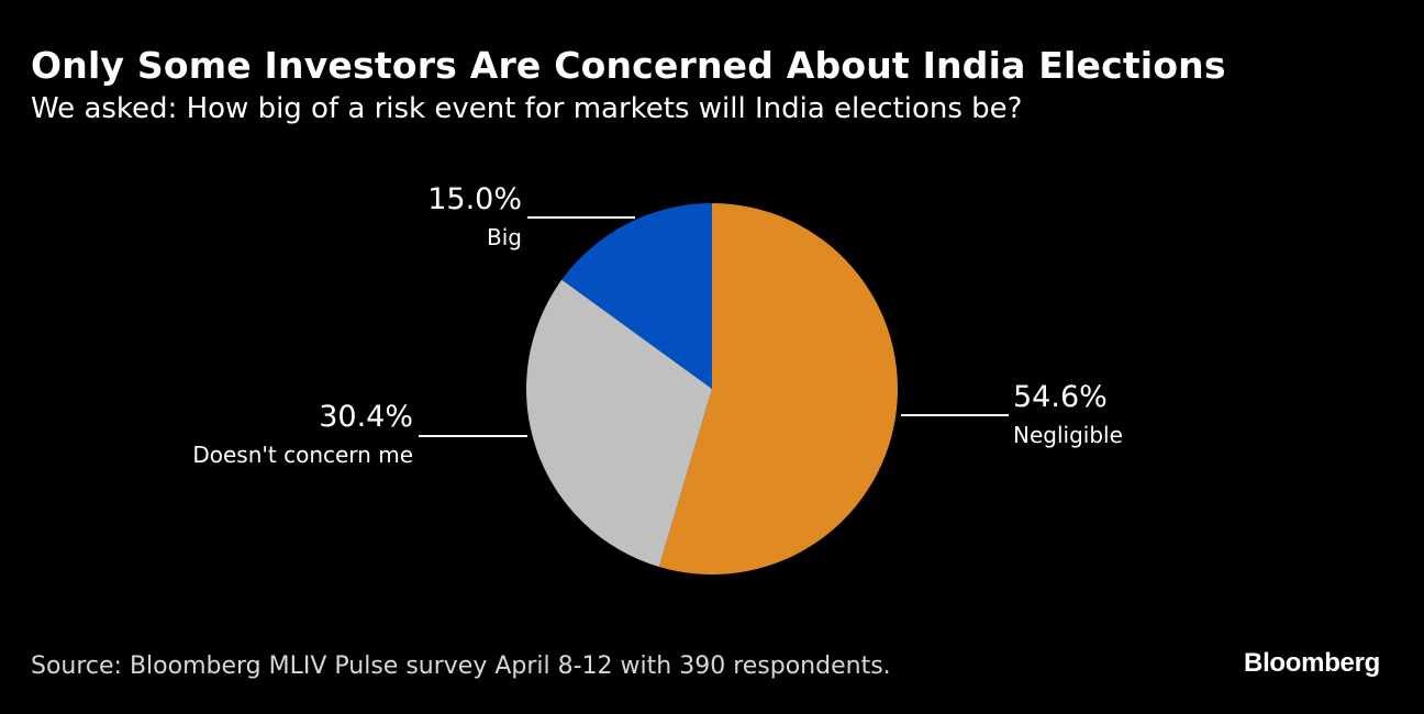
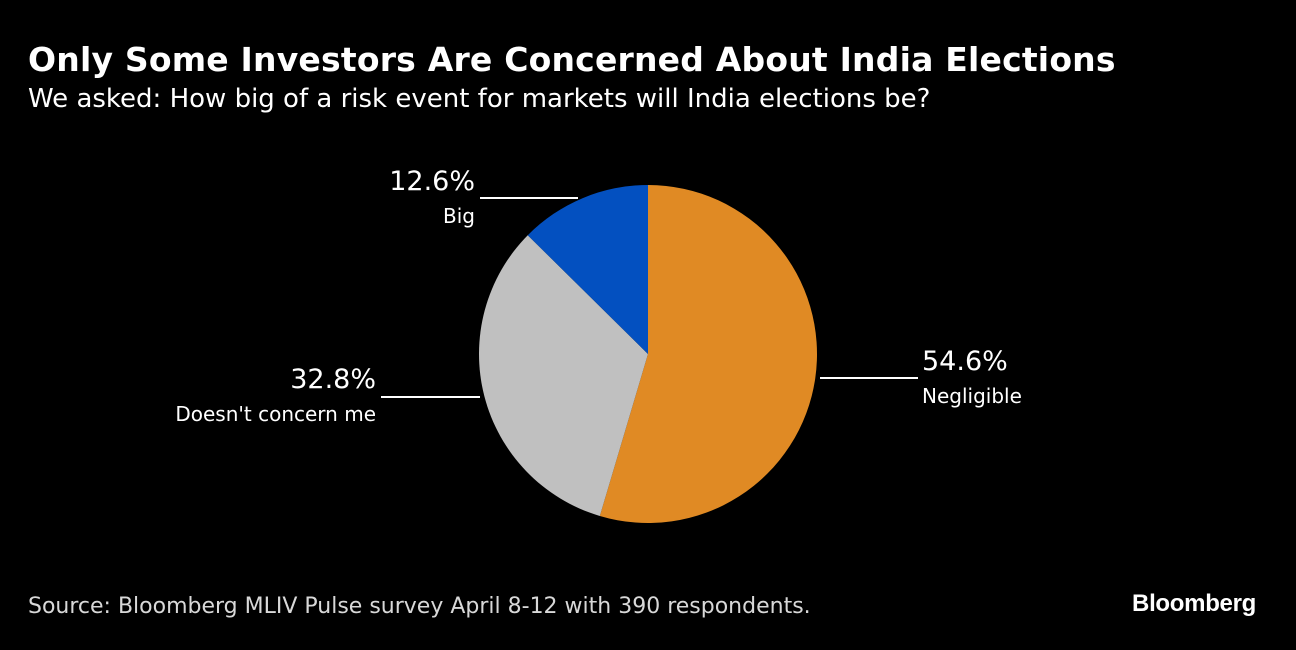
Doesn't concern me: 30.4% -> 32.8%
Big: 15.0% -> 12.6%
